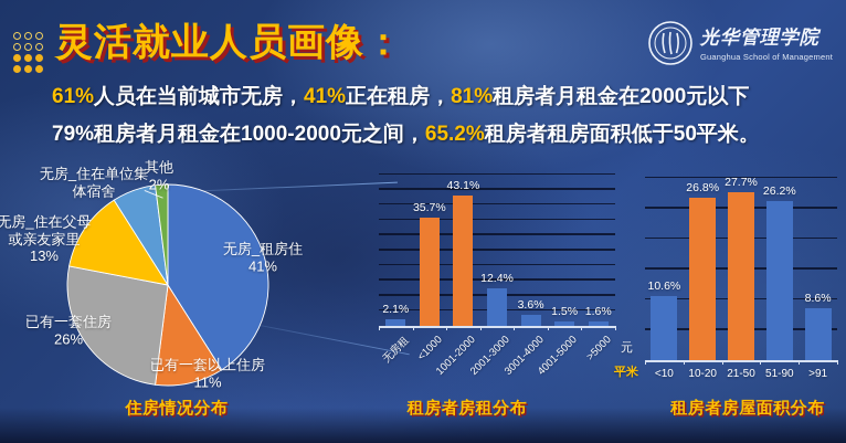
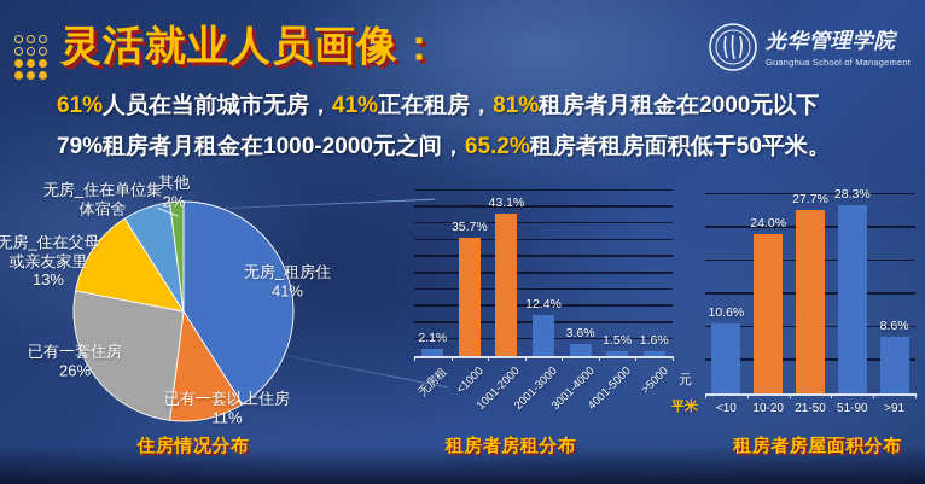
租房者房屋面积分布/10-20: 26.8% -> 24.0%
租房者房屋面积分布/51-90: 26.2% -> 28.3%
